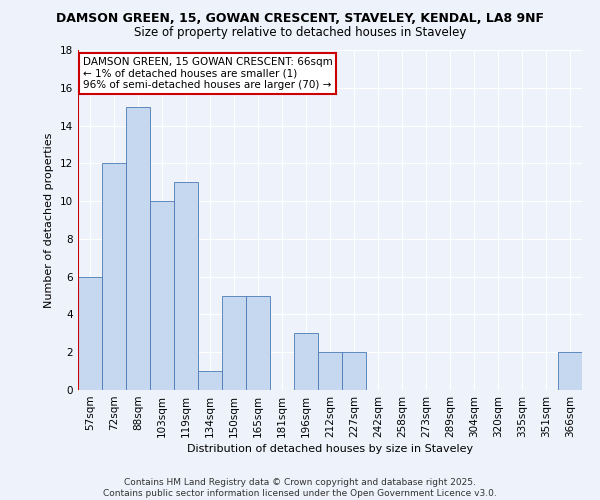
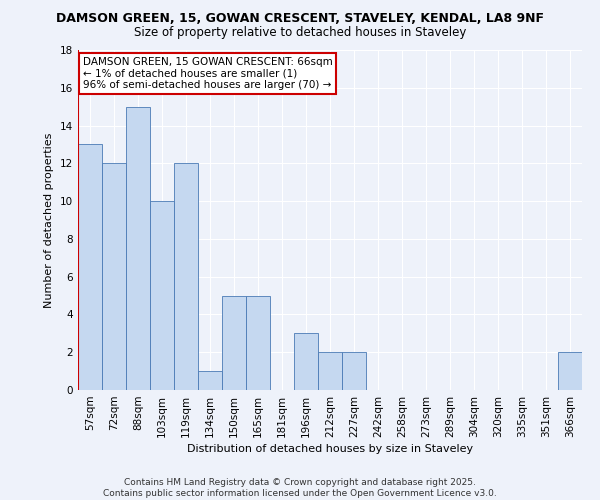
57sqm: 6 -> 13
119sqm: 11 -> 12
